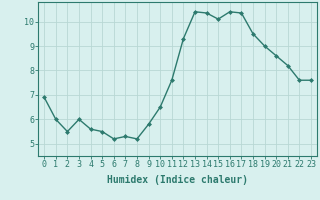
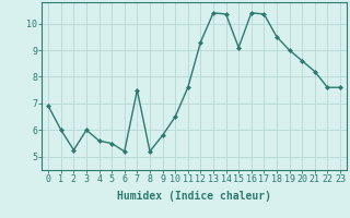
2: 5.50 -> 5.25
7: 5.30 -> 7.50
15: 10.10 -> 9.10
